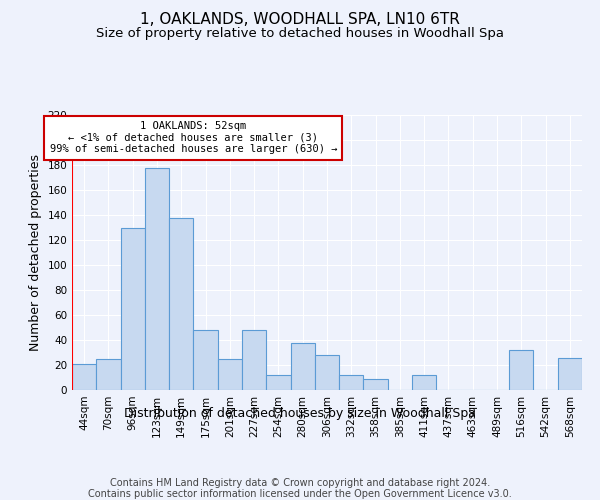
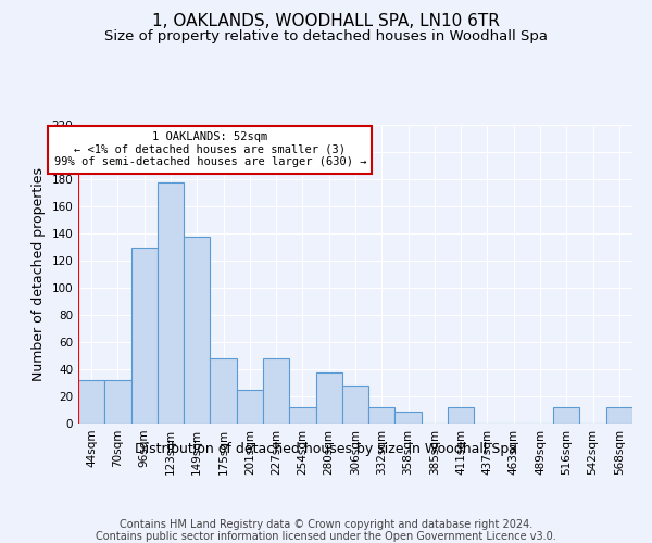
44sqm: 21 -> 32
70sqm: 25 -> 32
516sqm: 32 -> 12
568sqm: 26 -> 12
